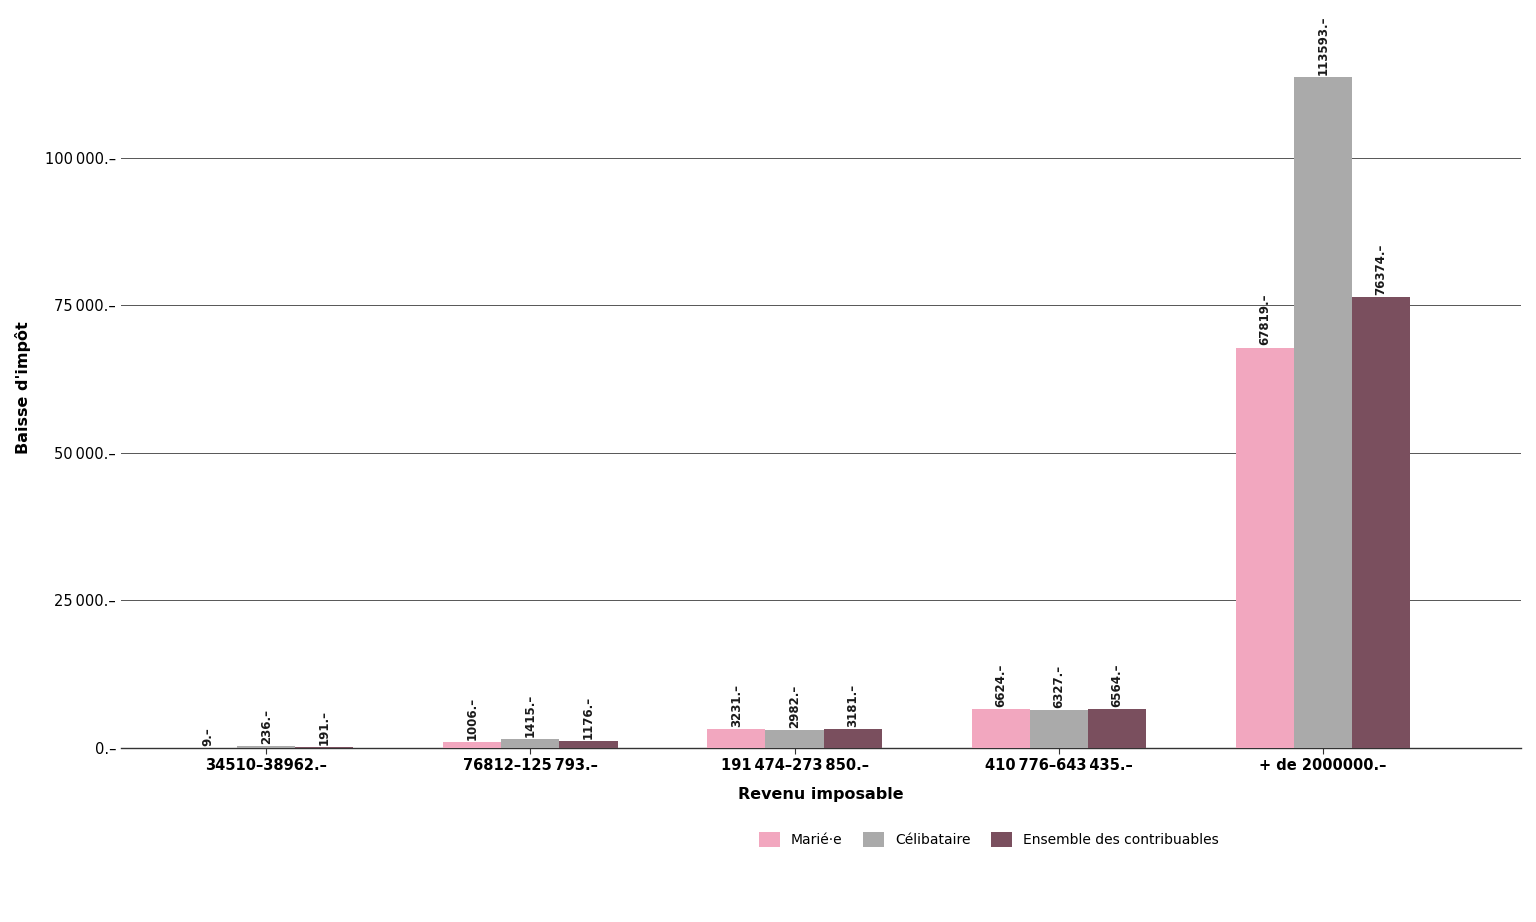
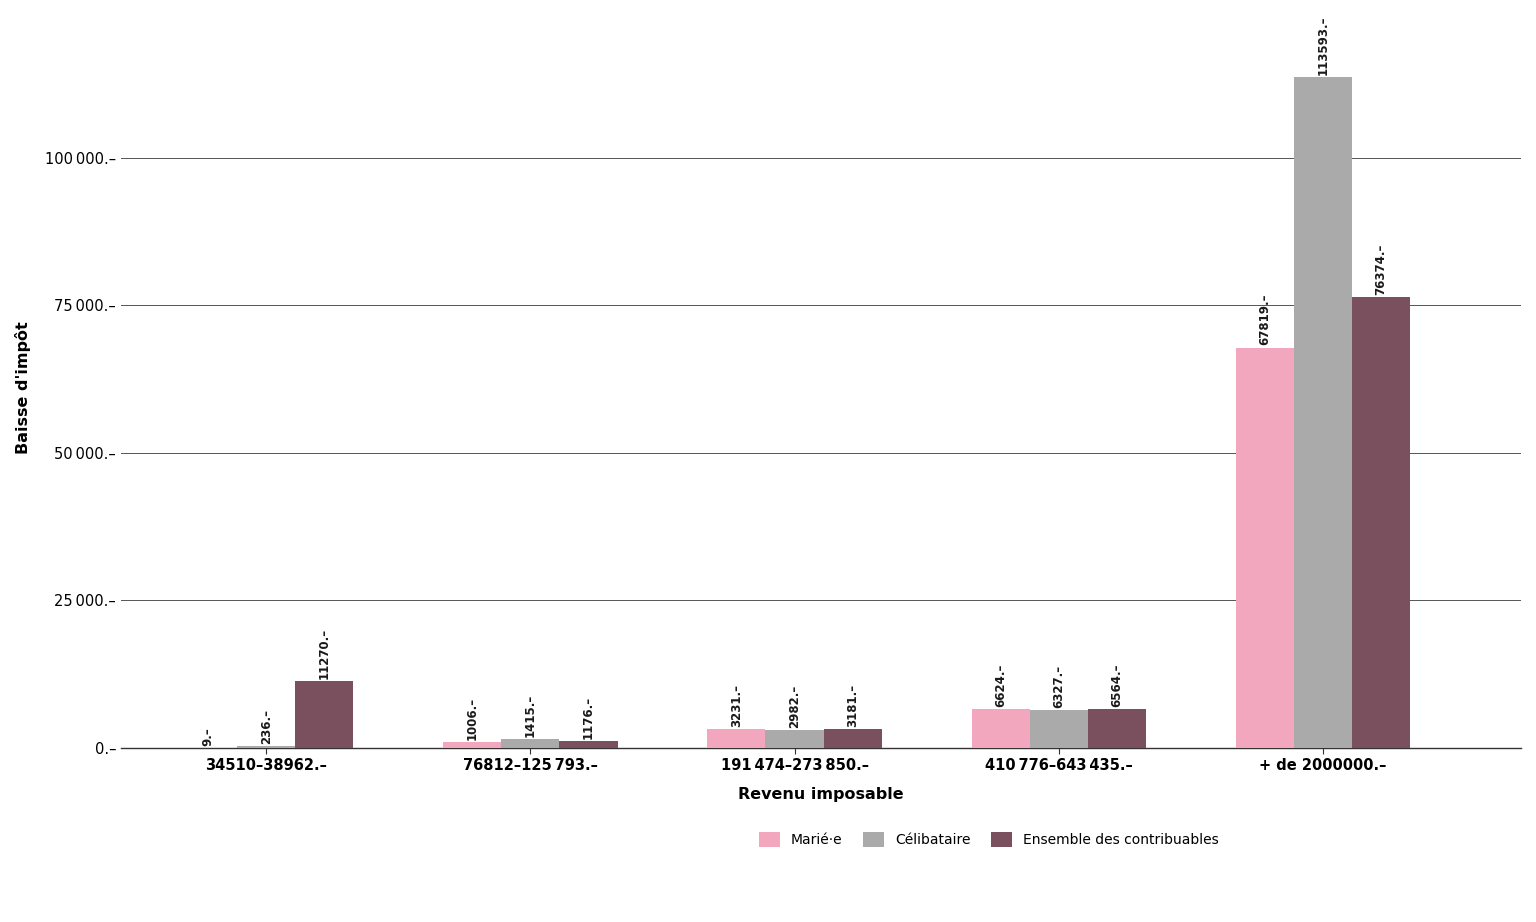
Ensemble des contribuables/34510–38962.–: 191.– -> 11270.–
